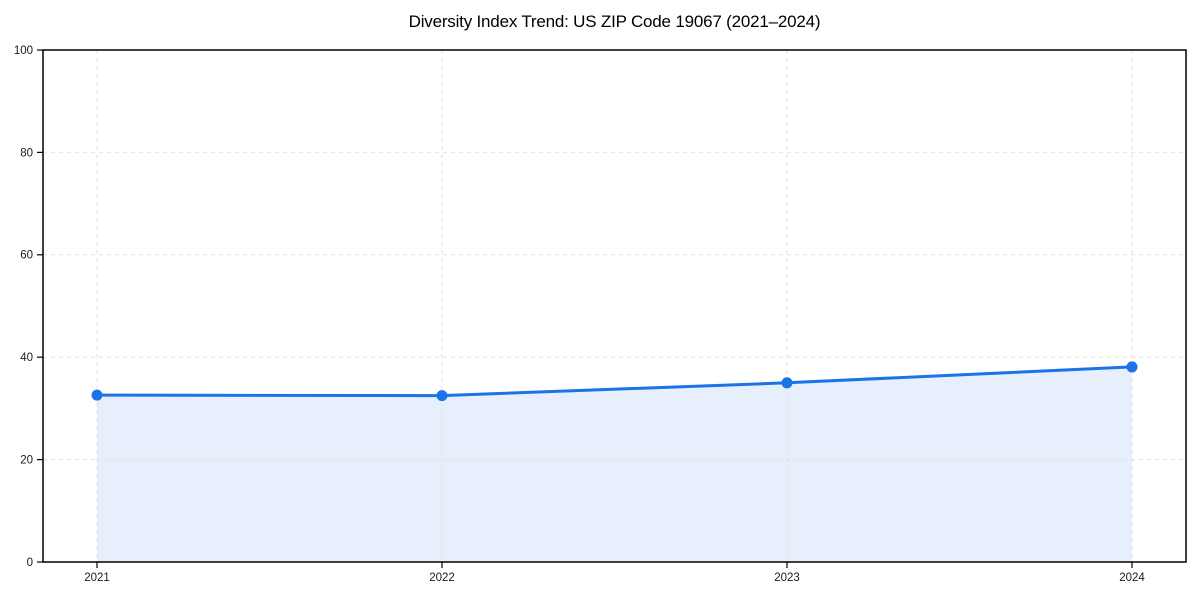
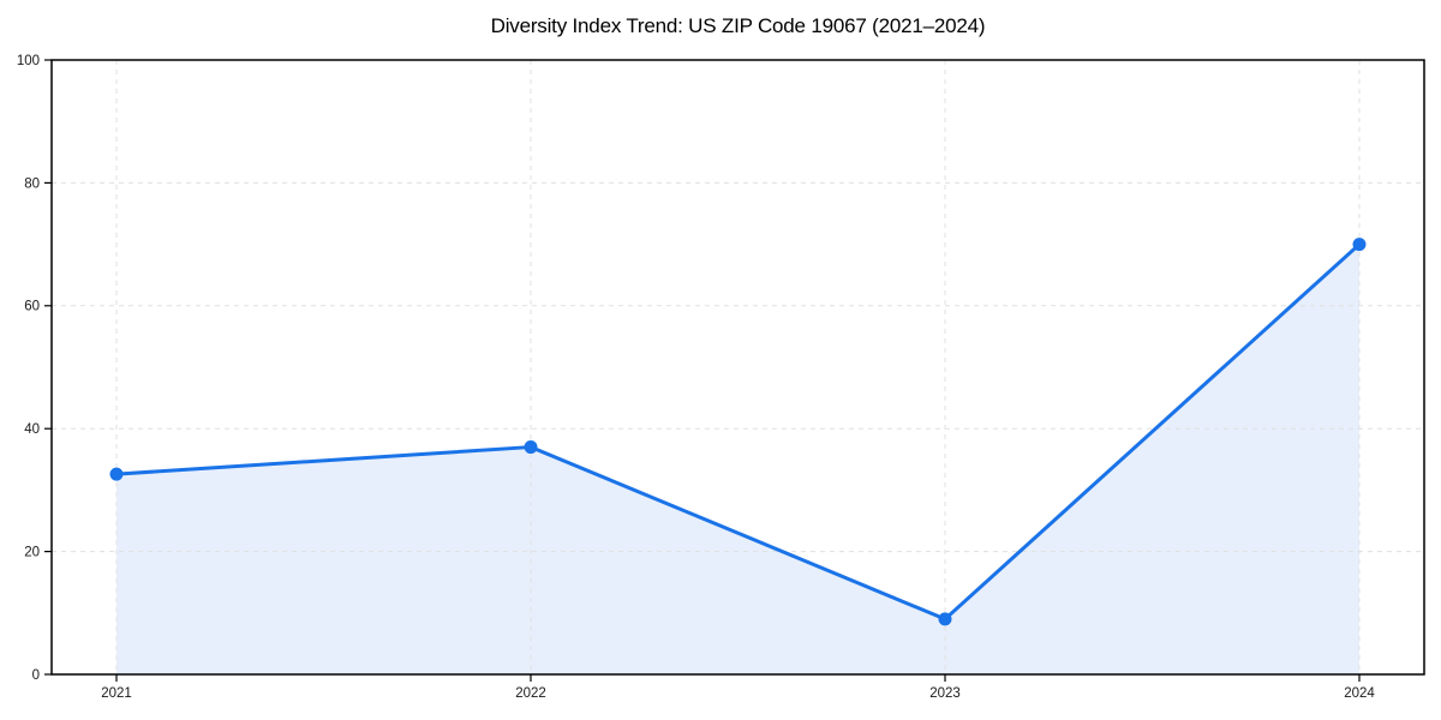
2022: 32 -> 37
2023: 35 -> 9
2024: 38 -> 70
